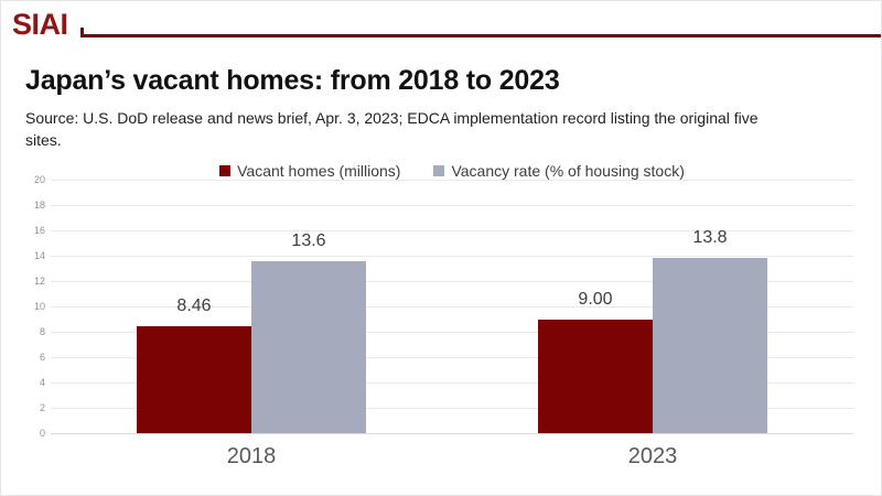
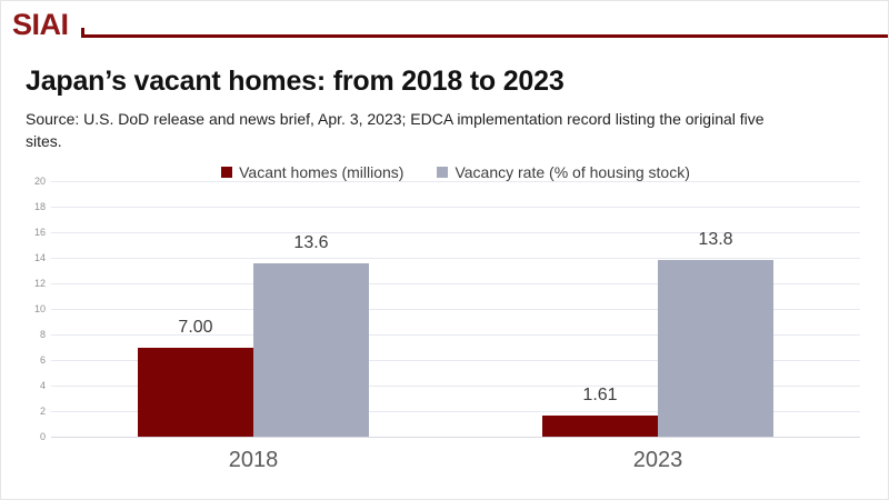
Vacant homes (millions)/2018: 8.46 -> 7.00
Vacant homes (millions)/2023: 9.00 -> 1.61
